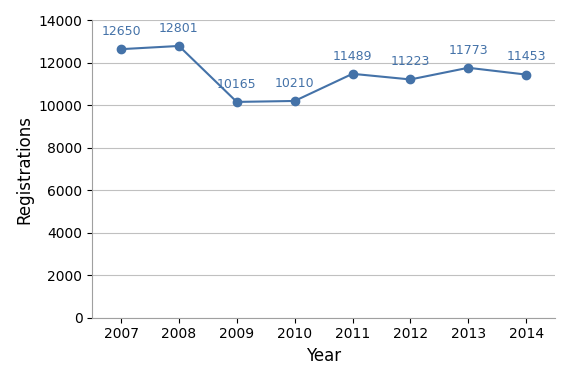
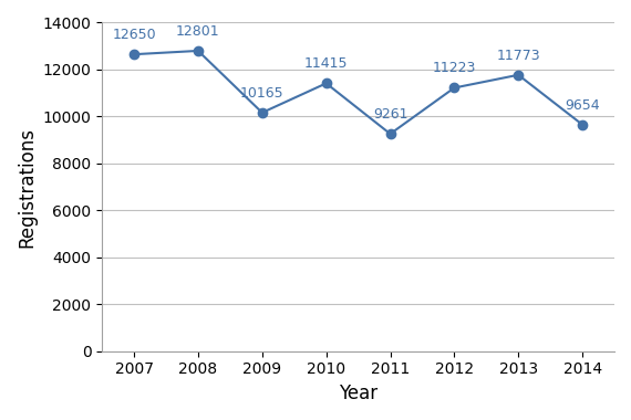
2010: 10210 -> 11415
2011: 11489 -> 9261
2014: 11453 -> 9654
